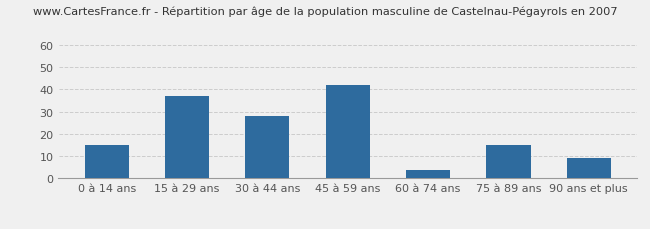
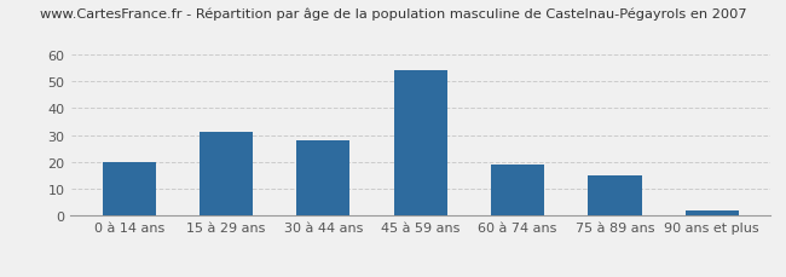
0 à 14 ans: 15 -> 20
15 à 29 ans: 37 -> 31
45 à 59 ans: 42 -> 54
60 à 74 ans: 4 -> 19
90 ans et plus: 9 -> 2
